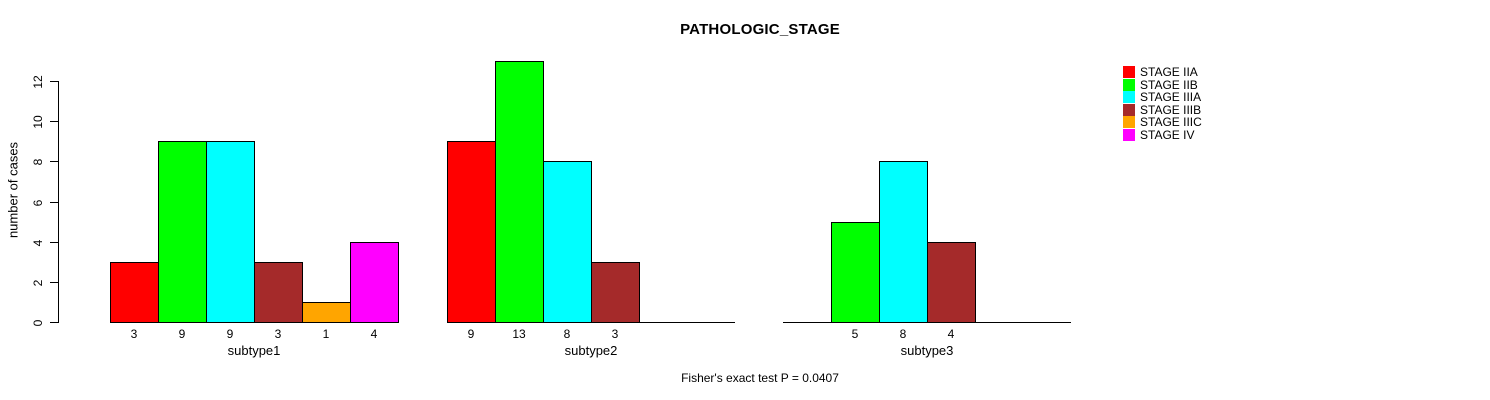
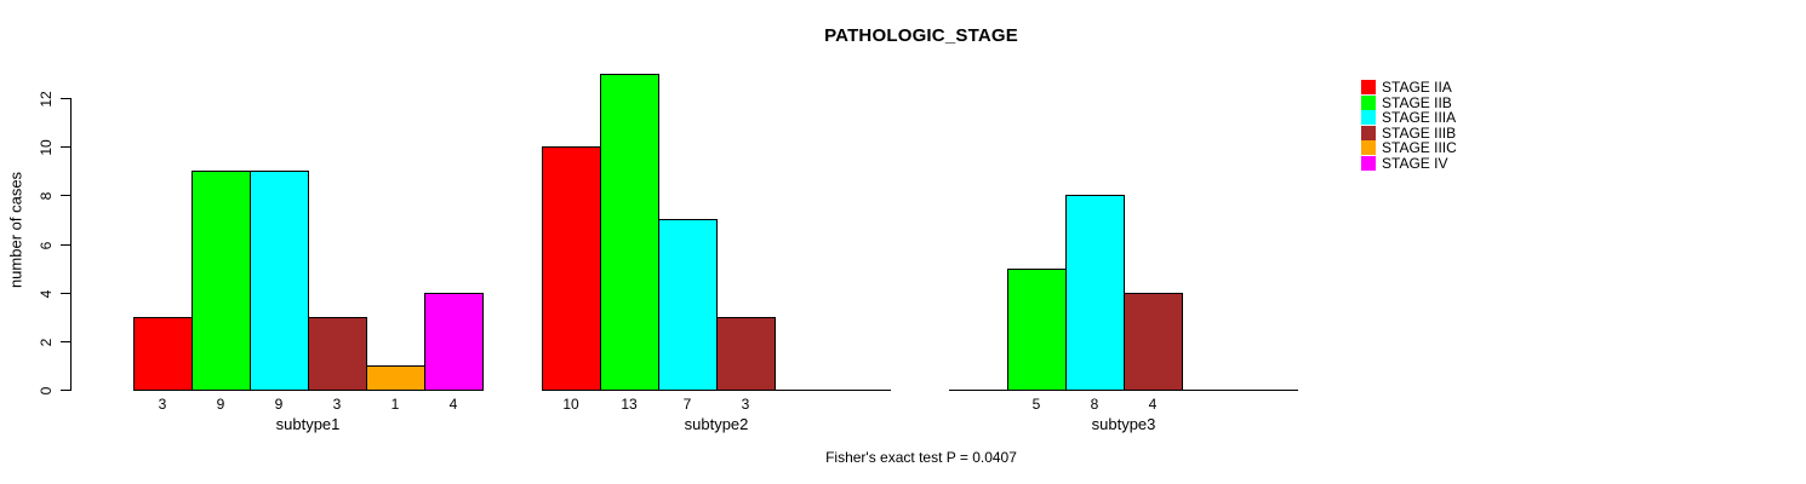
STAGE IIA/subtype2: 9 -> 10
STAGE IIIA/subtype2: 8 -> 7
